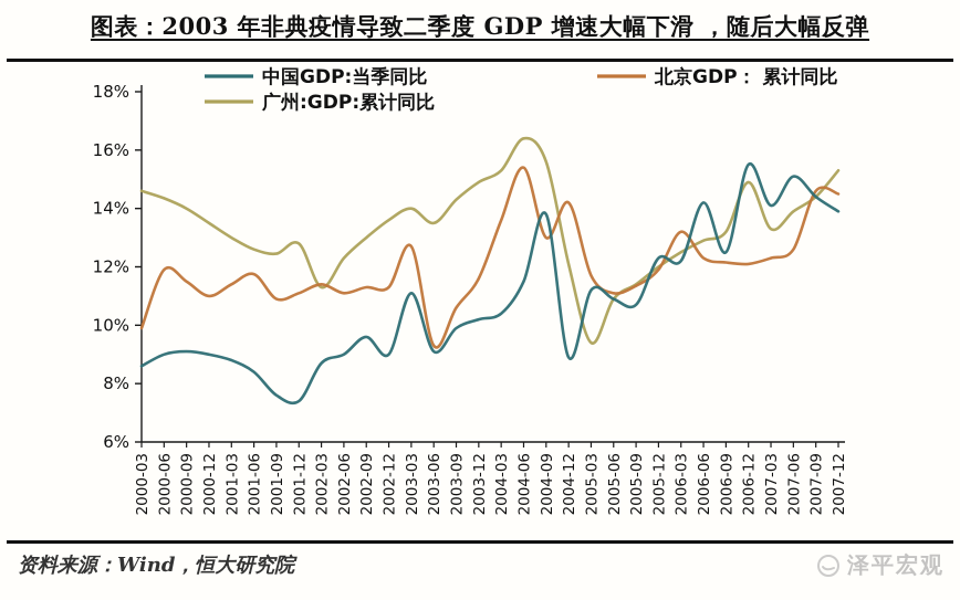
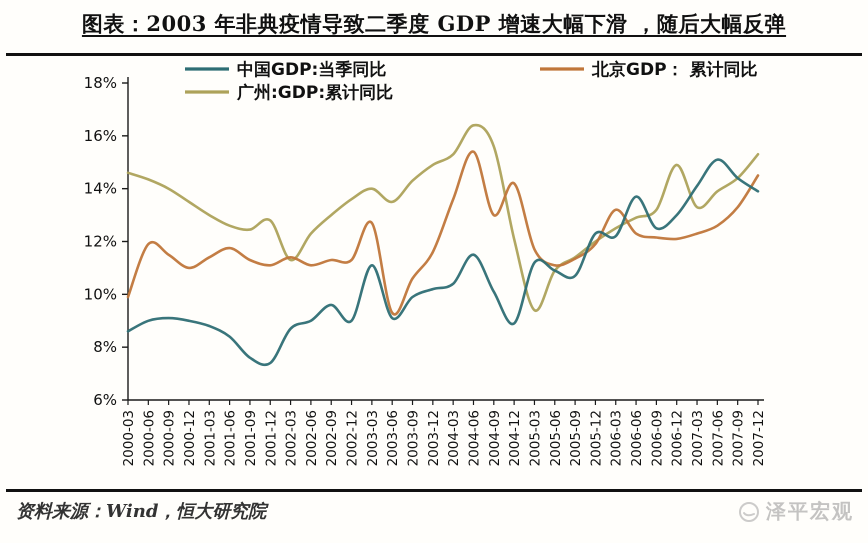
北京GDP： 累计同比/2001-09: 10.9% -> 11.3%
中国GDP:当季同比/2004-09: 13.8% -> 10.1%
中国GDP:当季同比/2006-06: 14.2% -> 13.7%
中国GDP:当季同比/2006-12: 15.5% -> 13.0%
北京GDP： 累计同比/2007-09: 14.6% -> 13.3%
